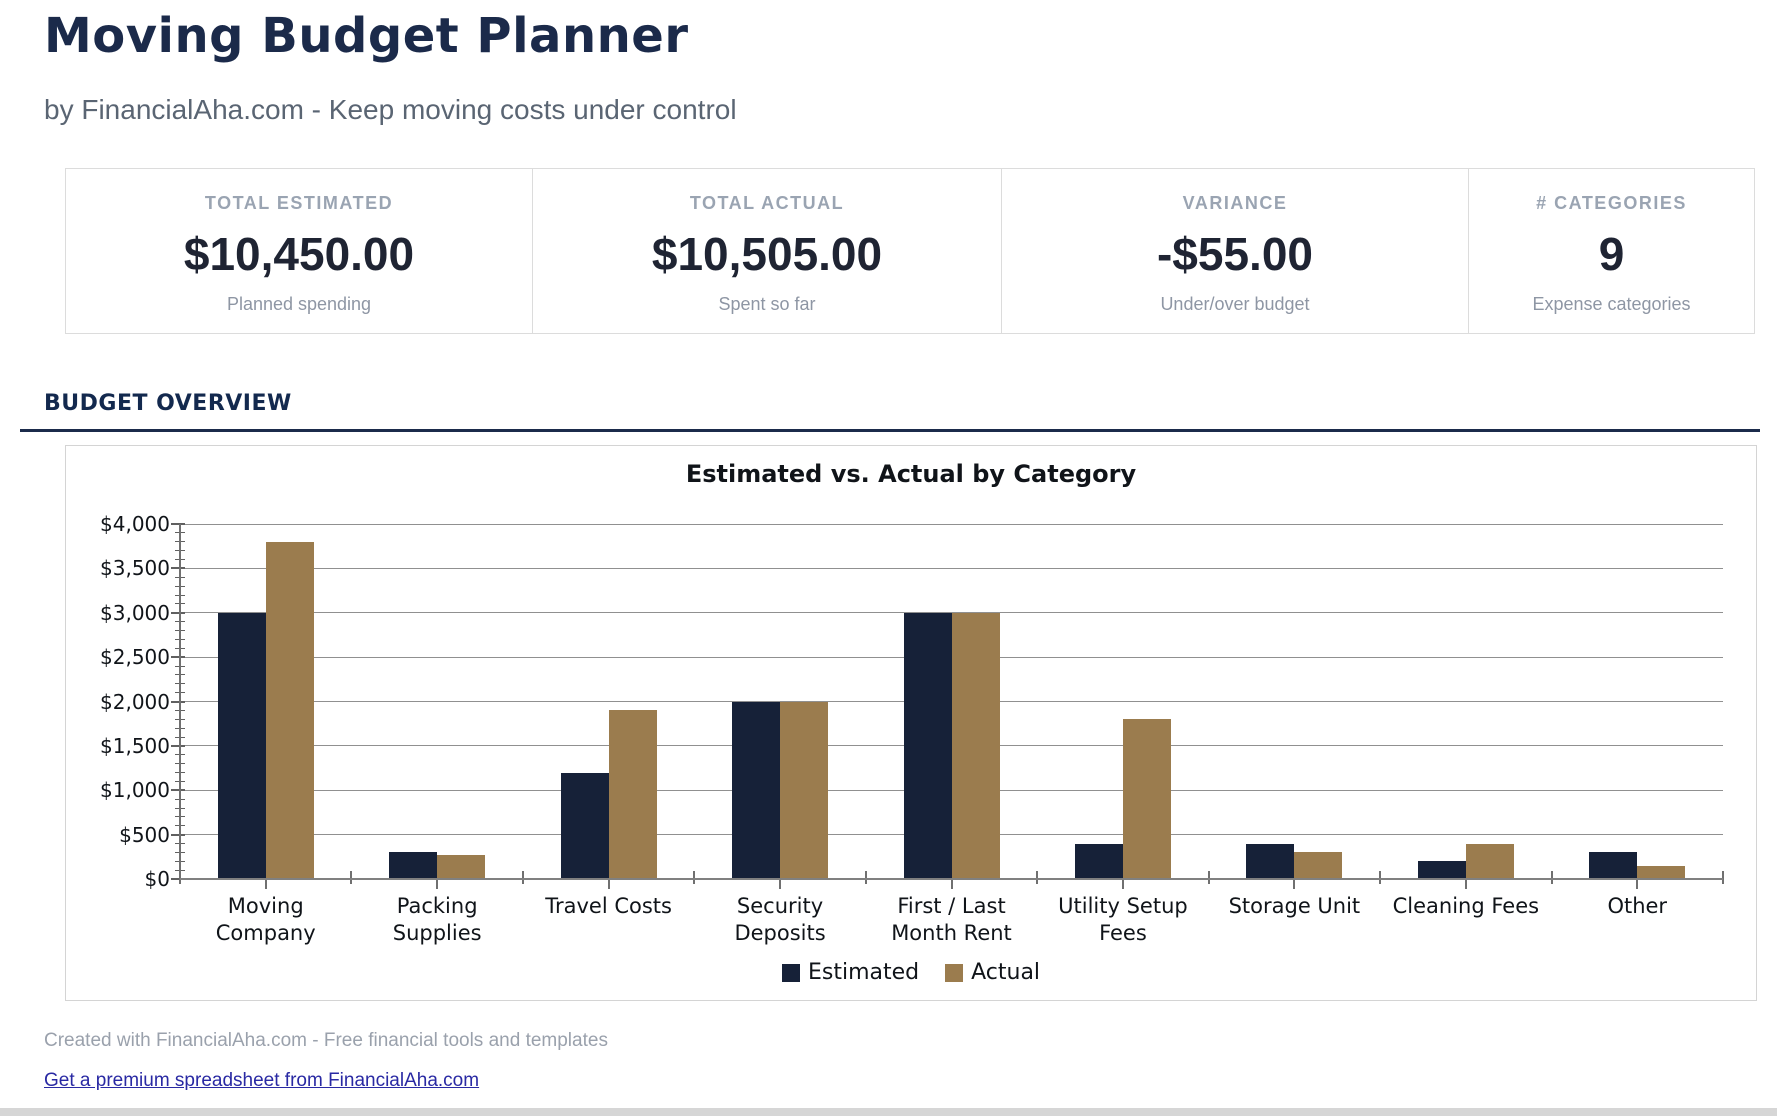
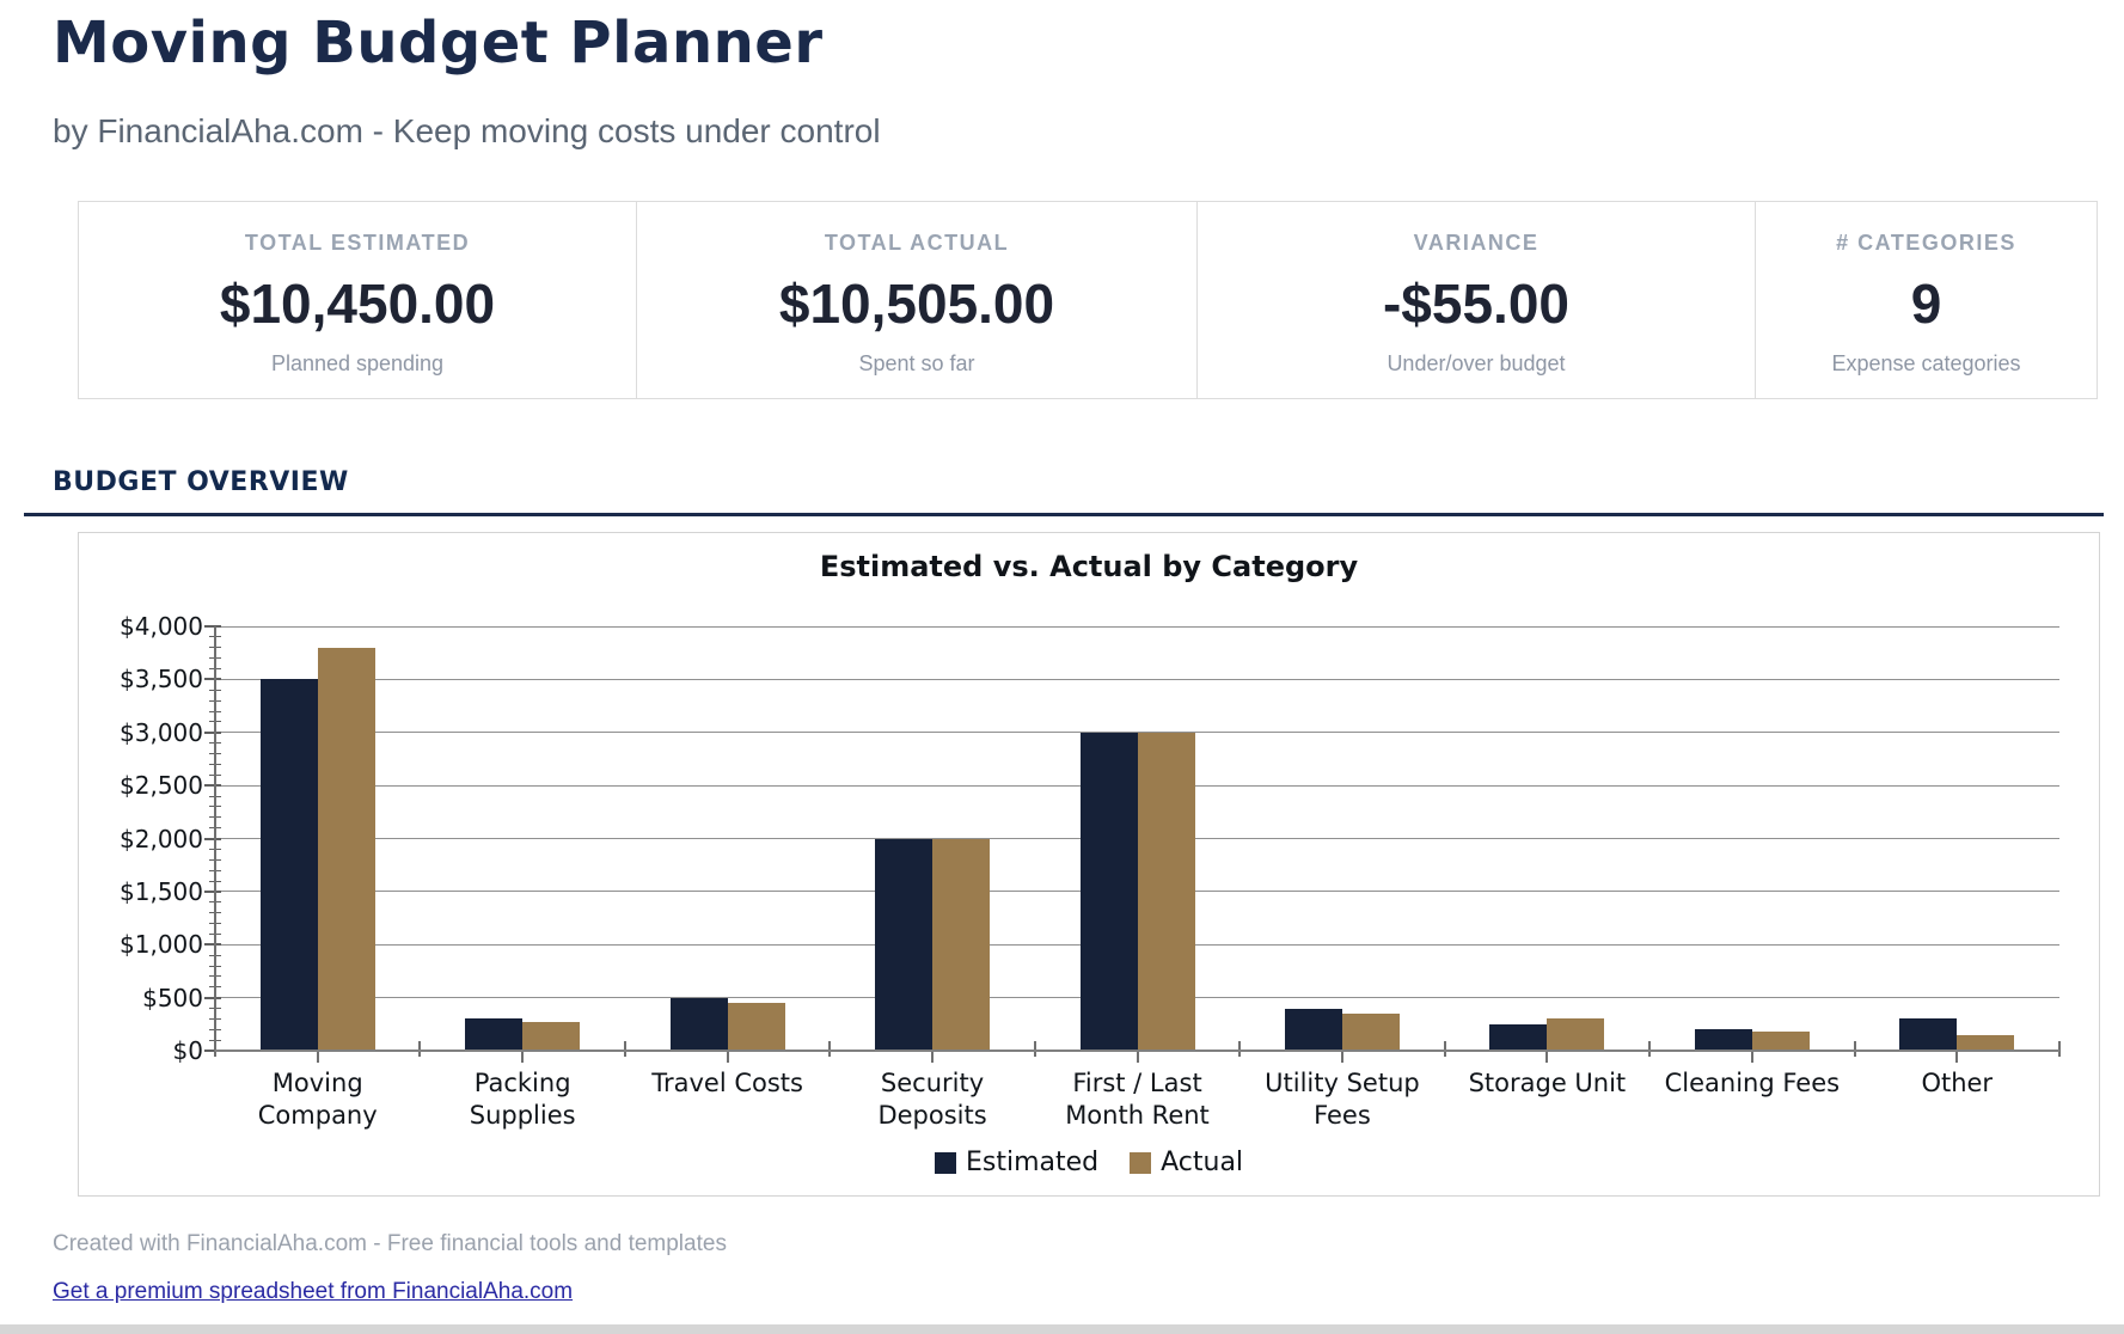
Estimated/Moving Company: $3000 -> $3500
Estimated/Travel Costs: $1200 -> $500
Actual/Travel Costs: $1900 -> $400
Actual/Utility Setup Fees: $1800 -> $400
Estimated/Storage Unit: $400 -> $200
Actual/Cleaning Fees: $400 -> $200
